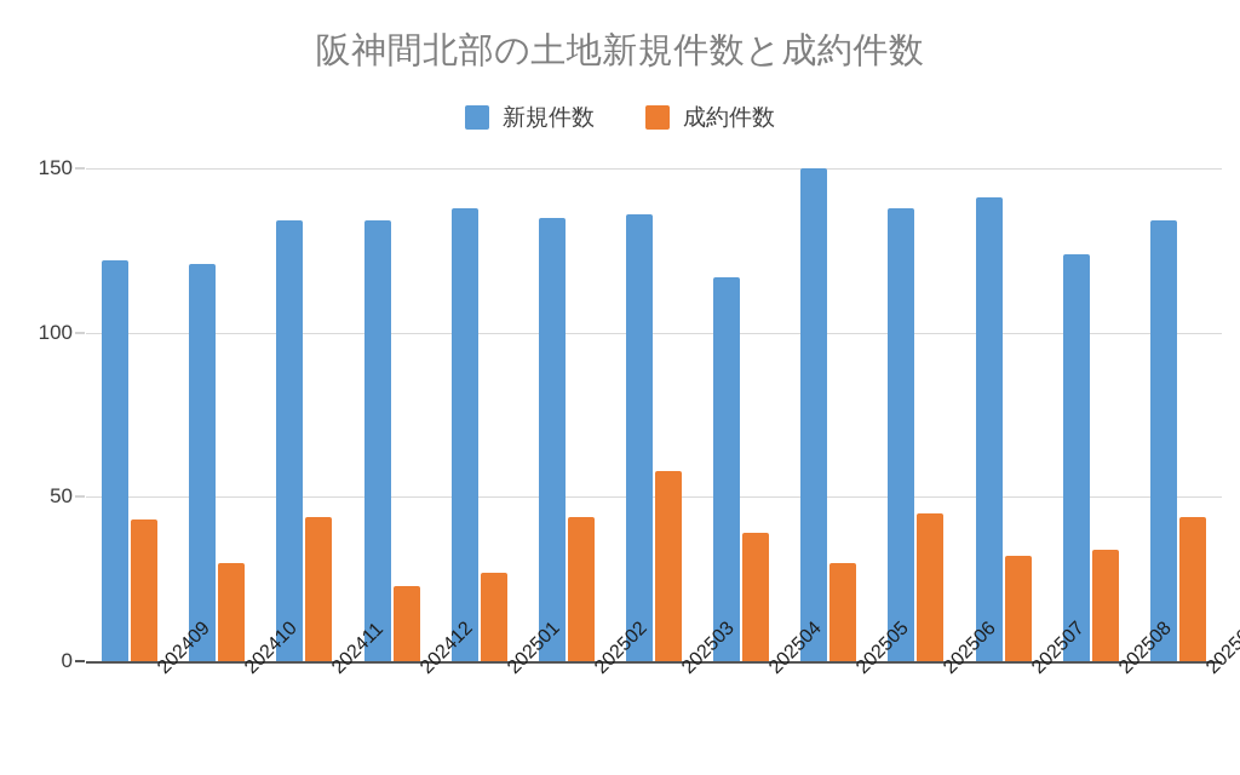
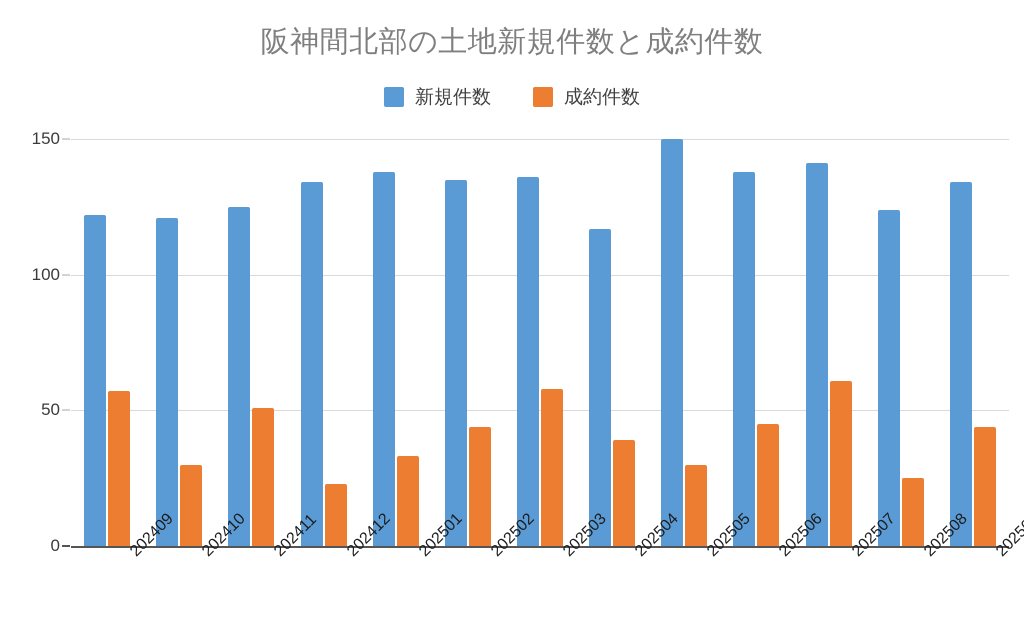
成約件数/202409: 43 -> 57
新規件数/202411: 134 -> 125
成約件数/202411: 44 -> 51
成約件数/202501: 27 -> 33
成約件数/202507: 32 -> 61
成約件数/202508: 34 -> 25
